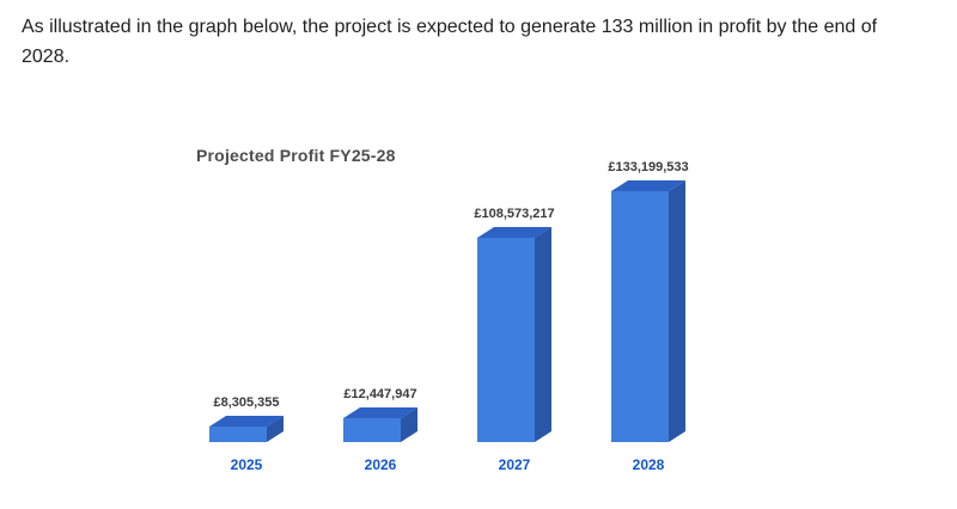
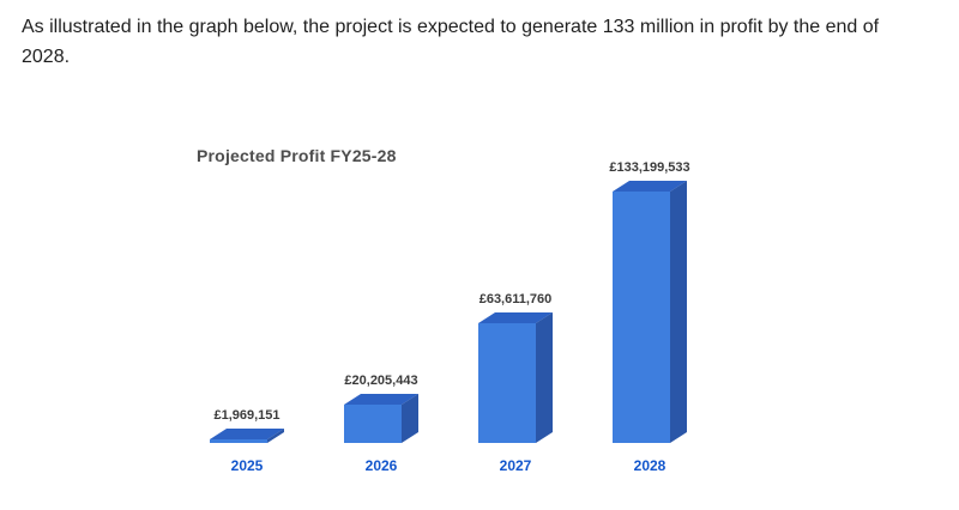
2025: £8,305,355 -> £1,969,151
2026: £12,447,947 -> £20,205,443
2027: £108,573,217 -> £63,611,760
